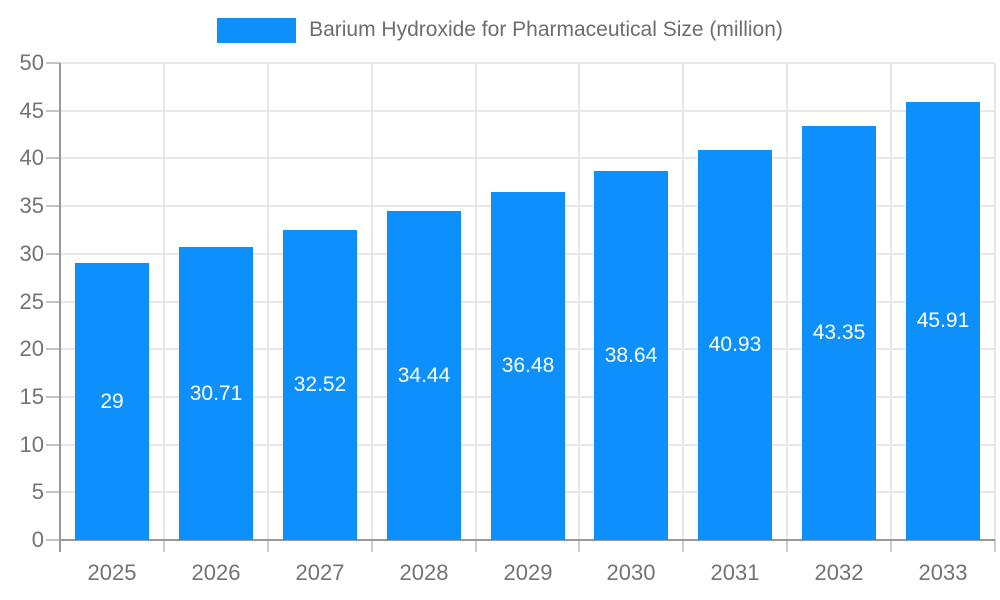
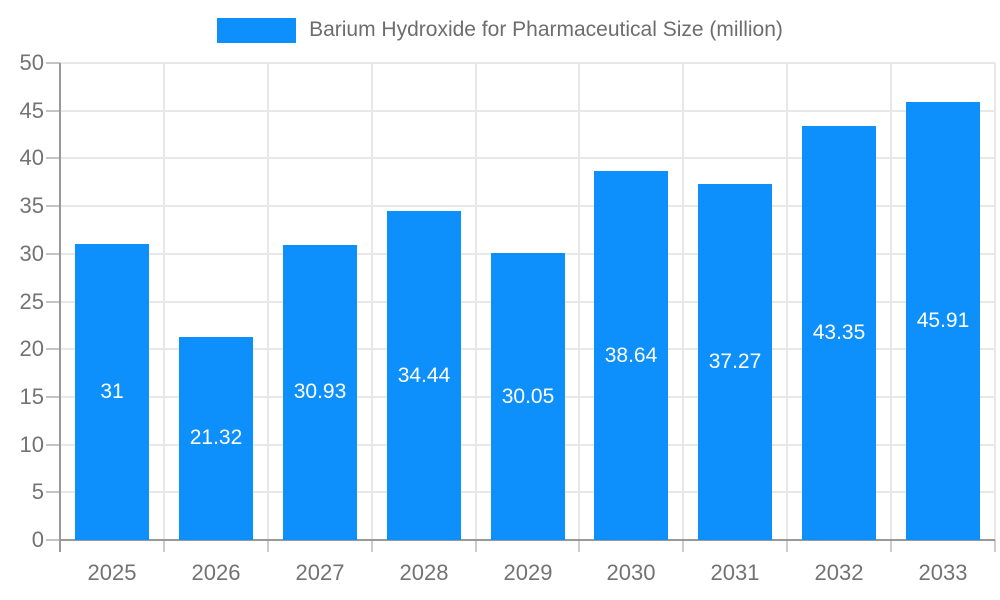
2025: 29 -> 31
2026: 30.71 -> 21.32
2027: 32.52 -> 30.93
2029: 36.48 -> 30.05
2031: 40.93 -> 37.27
